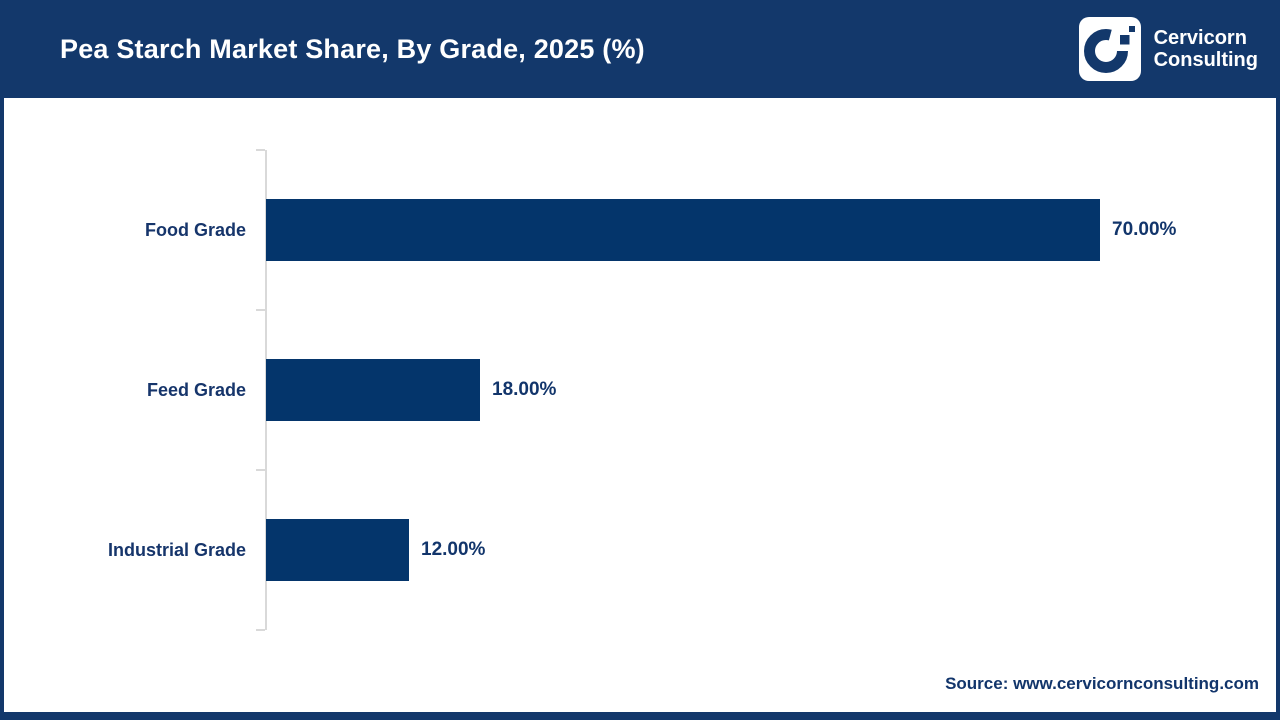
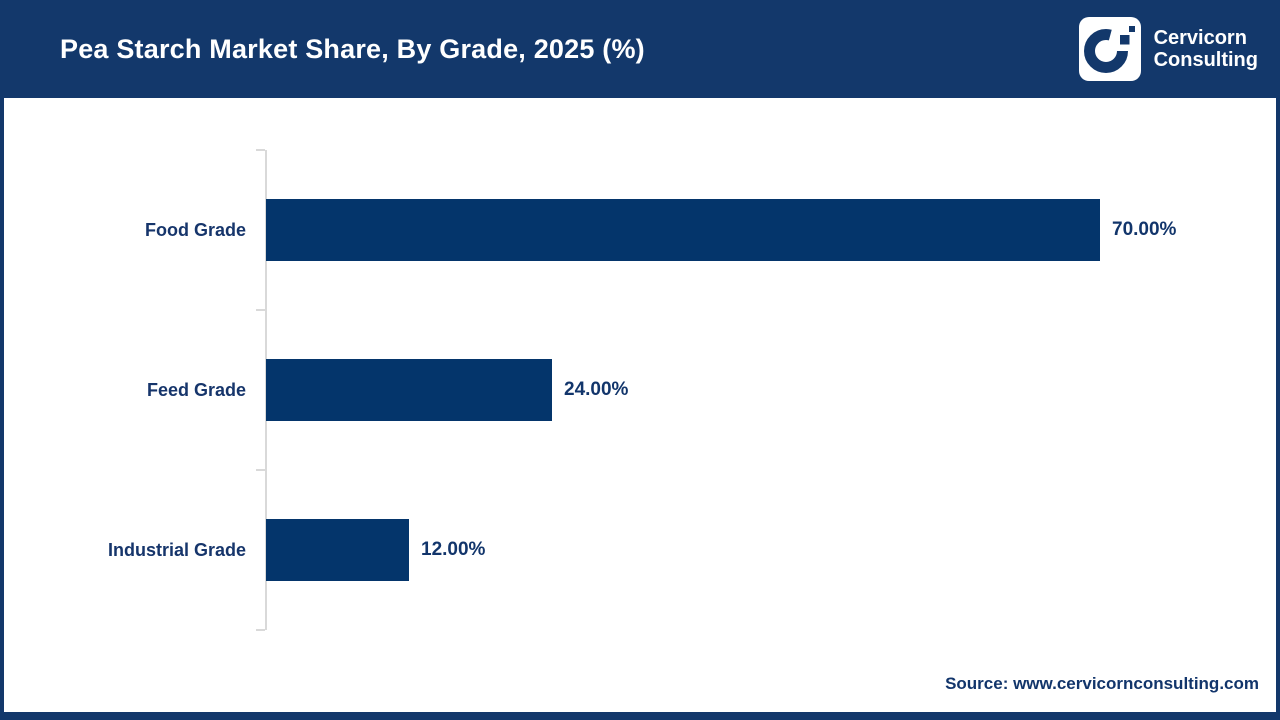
Feed Grade: 18.00% -> 24.00%
